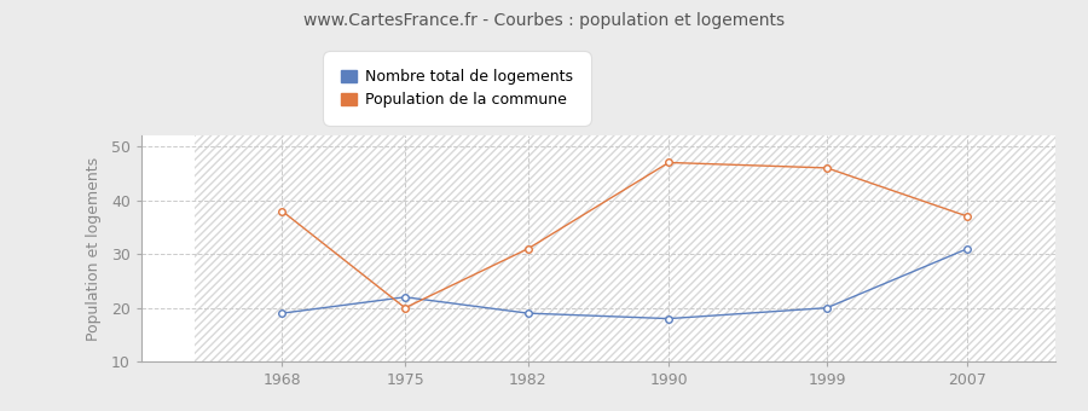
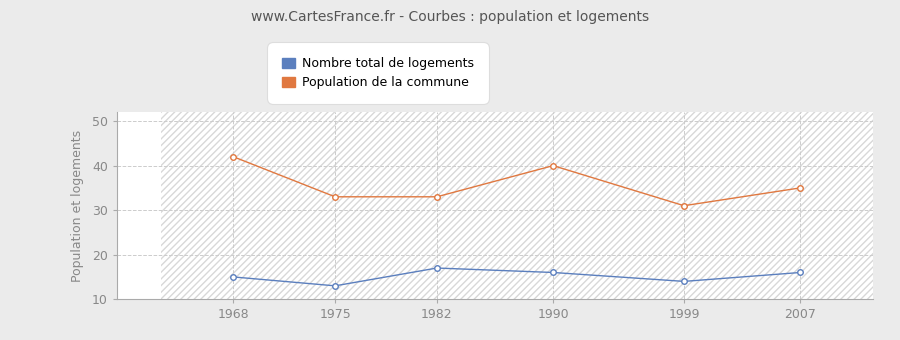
Nombre total de logements/1968: 19 -> 15
Population de la commune/1968: 38 -> 42
Nombre total de logements/1975: 22 -> 13
Population de la commune/1975: 20 -> 33
Nombre total de logements/1982: 19 -> 17
Population de la commune/1982: 31 -> 33
Nombre total de logements/1990: 18 -> 16
Population de la commune/1990: 47 -> 40
Nombre total de logements/1999: 20 -> 14
Population de la commune/1999: 46 -> 31
Nombre total de logements/2007: 31 -> 16
Population de la commune/2007: 37 -> 35
